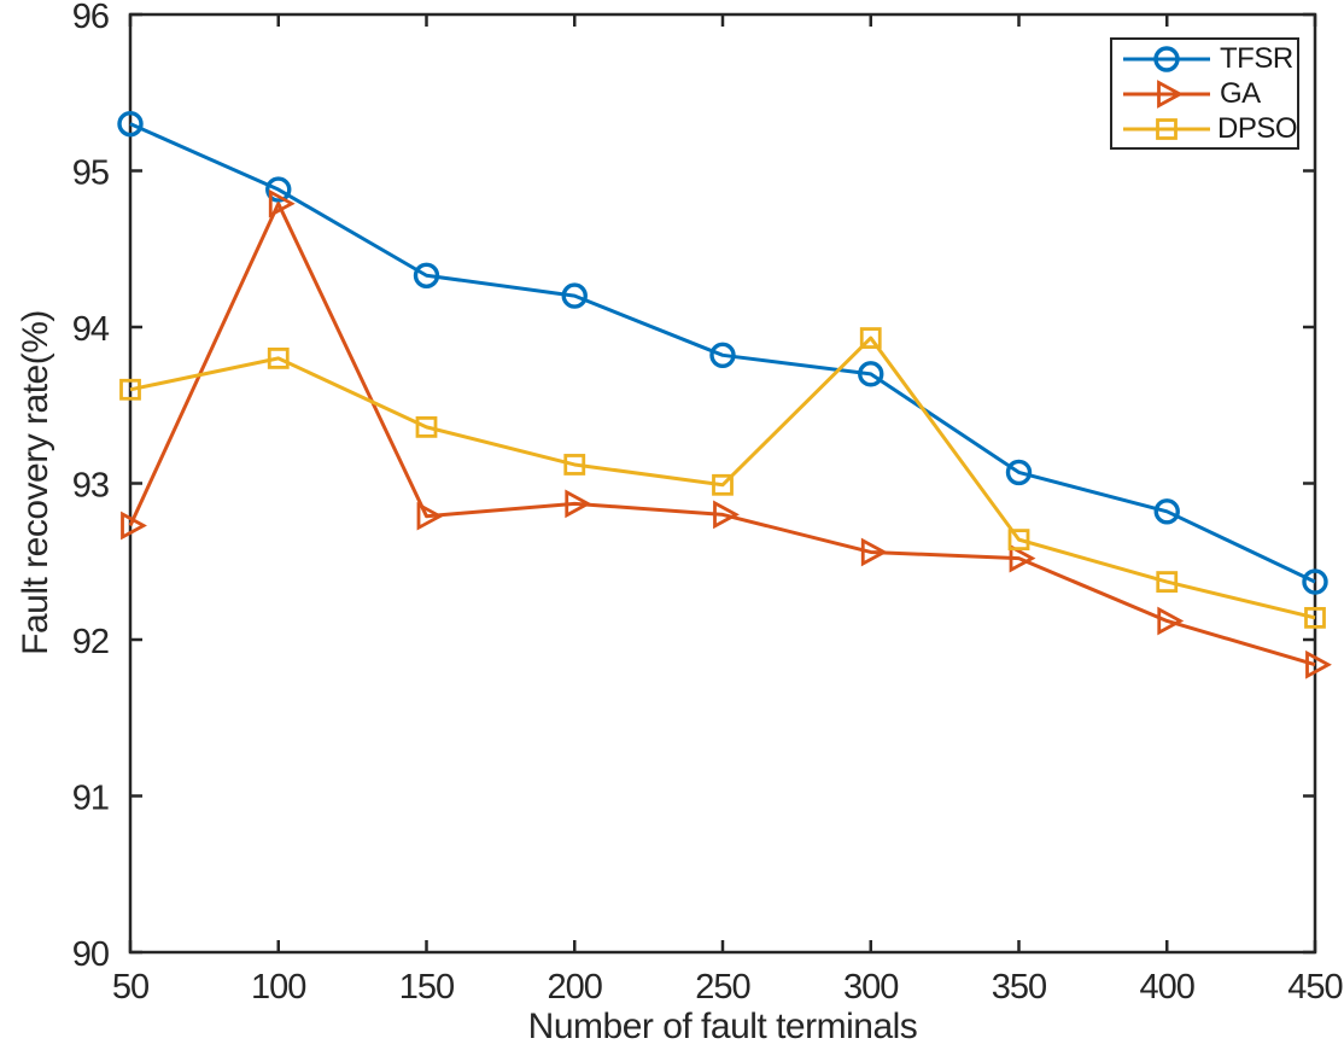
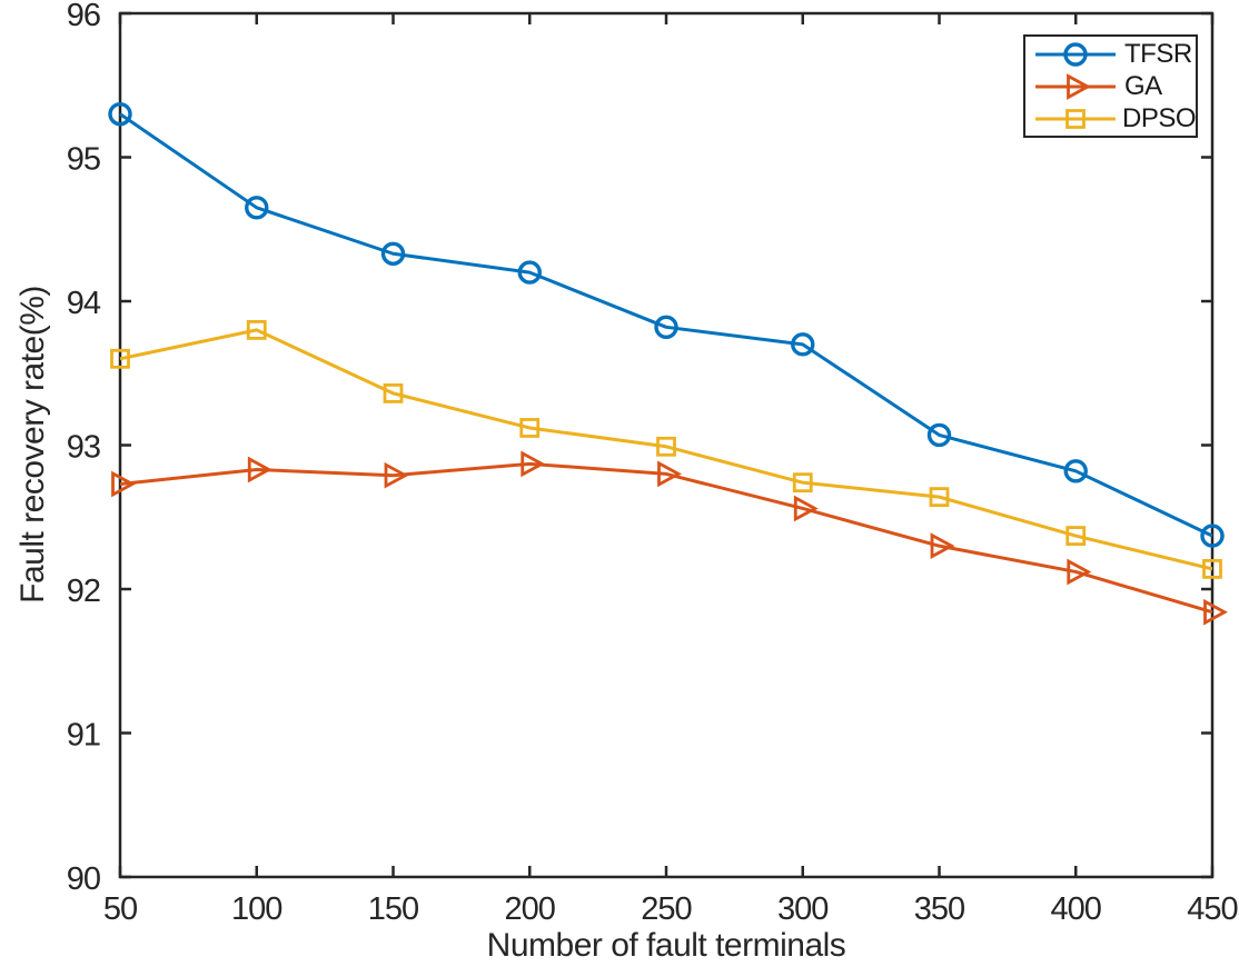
TFSR/100: 94.88 -> 94.65
GA/100: 94.79 -> 92.83
DPSO/300: 93.93 -> 92.74
GA/350: 92.52 -> 92.30
